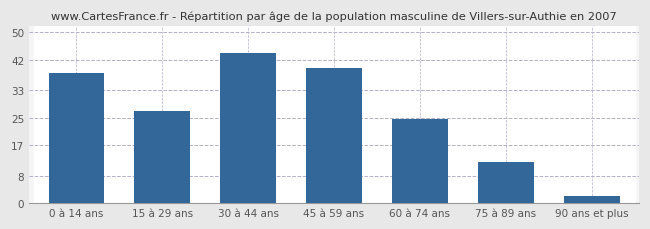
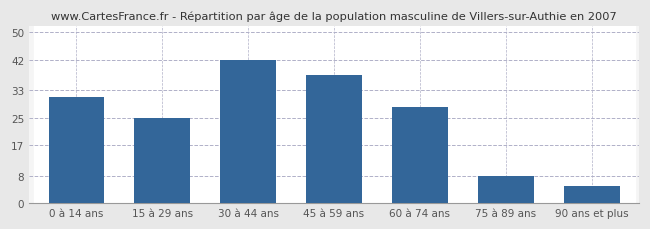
0 à 14 ans: 38.0 -> 31.0
15 à 29 ans: 27.0 -> 25.0
30 à 44 ans: 44.0 -> 42.0
45 à 59 ans: 39.5 -> 37.5
60 à 74 ans: 24.5 -> 28.0
75 à 89 ans: 12.0 -> 8.0
90 ans et plus: 2.0 -> 5.0
